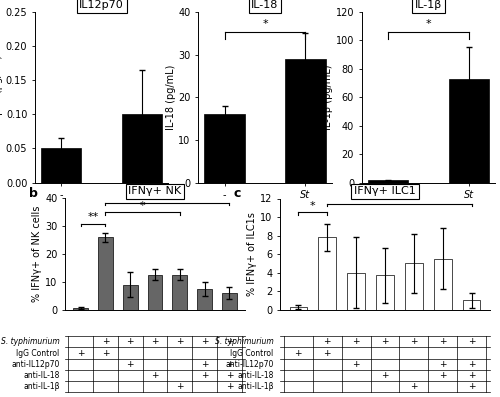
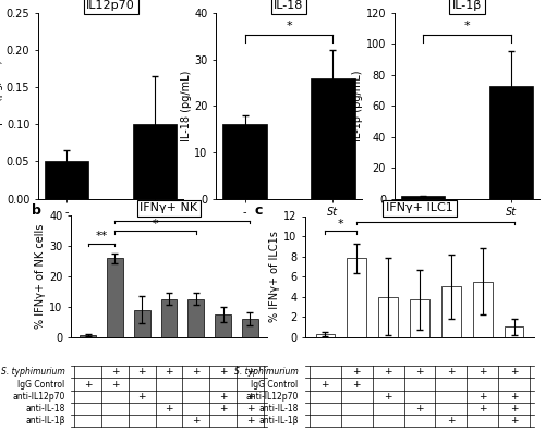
IL-18/St: 29 -> 26
